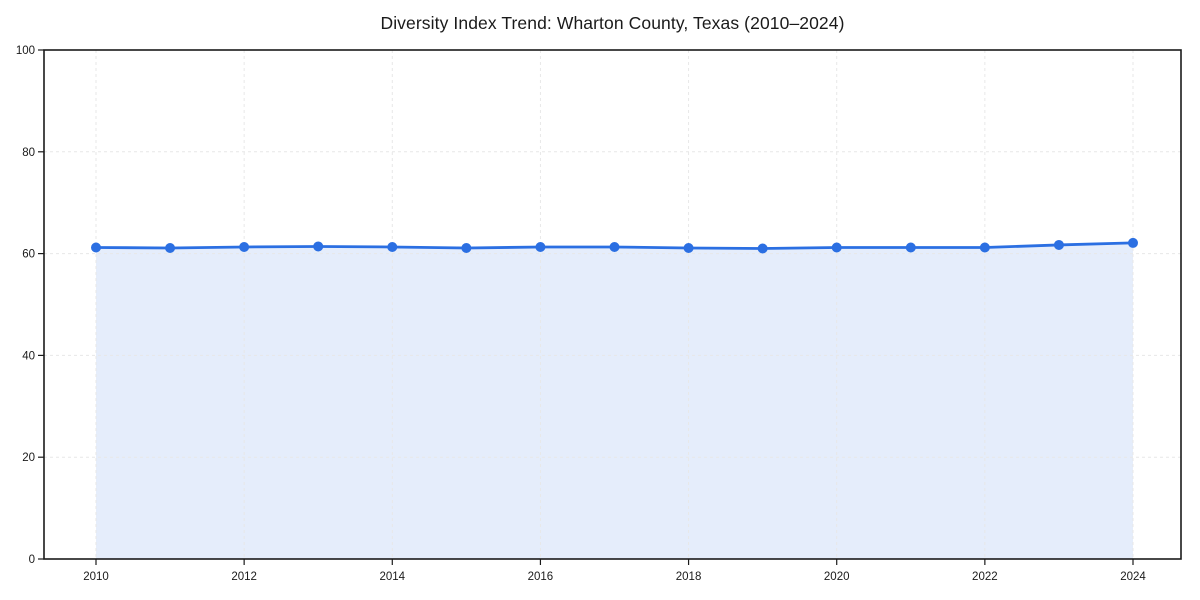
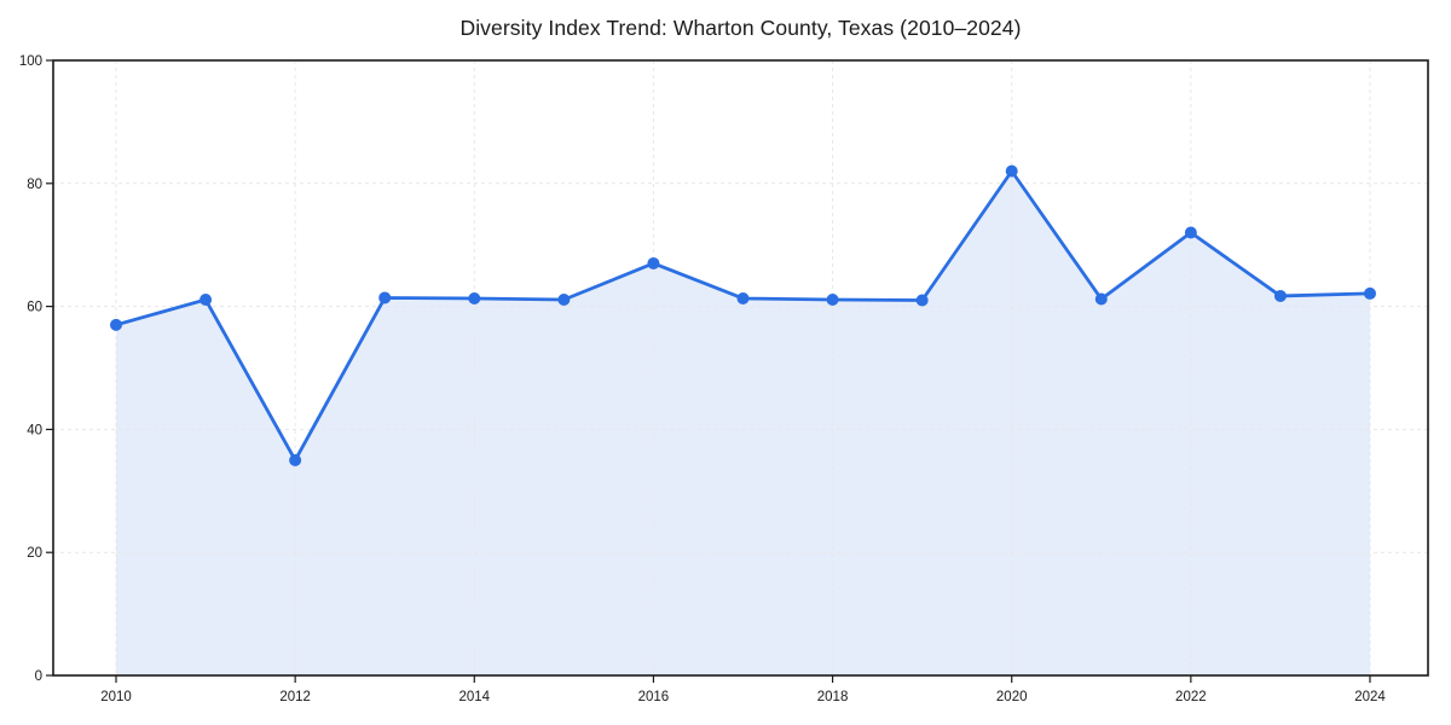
2010: 61 -> 57
2012: 61 -> 35
2016: 61 -> 67
2020: 61 -> 82
2022: 61 -> 72
